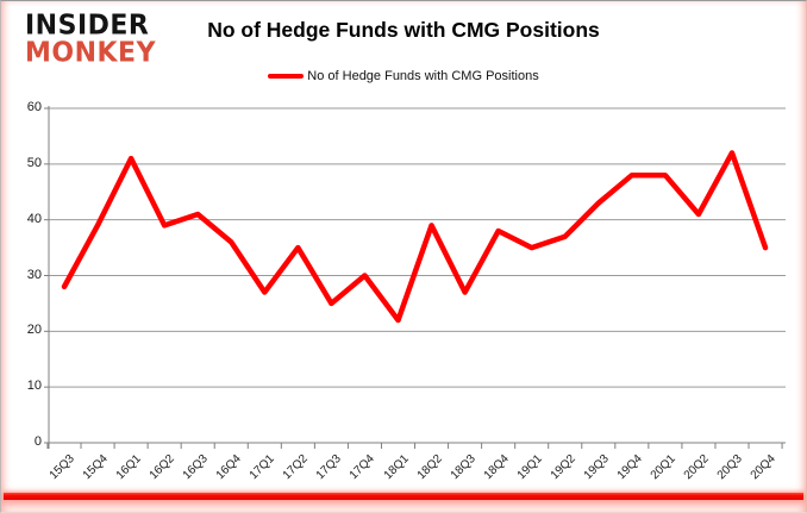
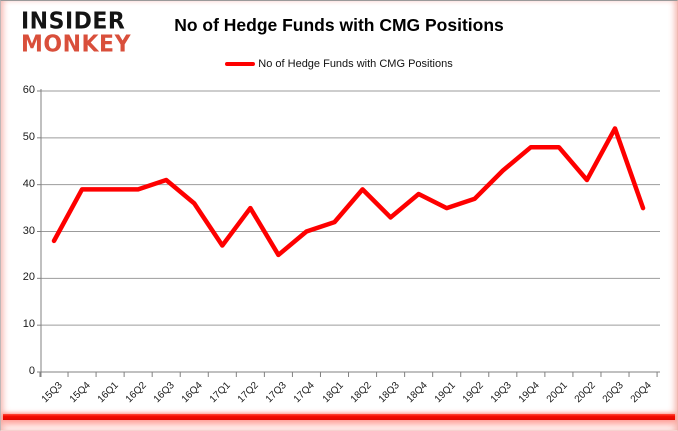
16Q1: 51 -> 39
18Q1: 22 -> 32
18Q3: 27 -> 33
